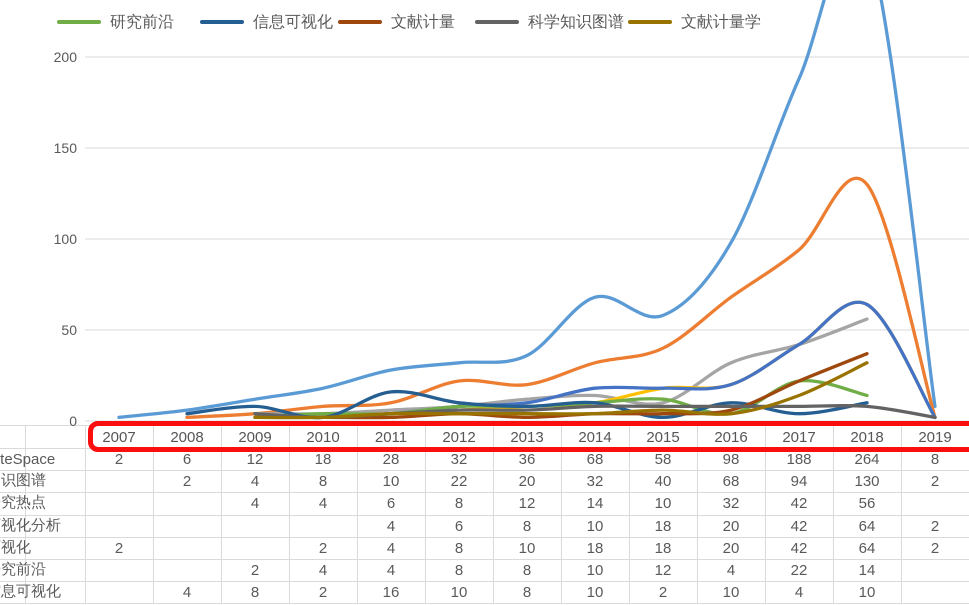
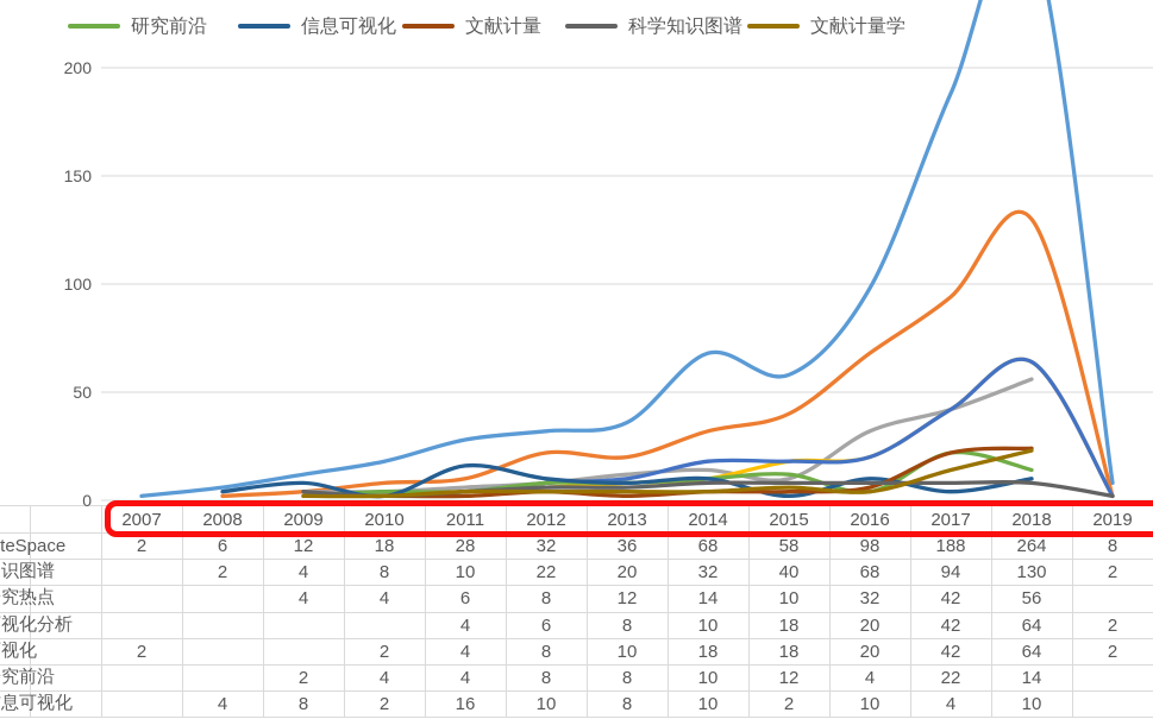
文献计量/2018: 37 -> 24
文献计量学/2018: 32 -> 23
